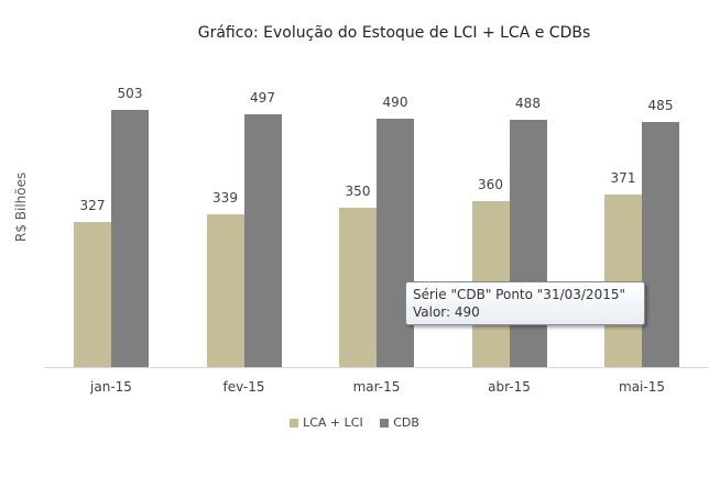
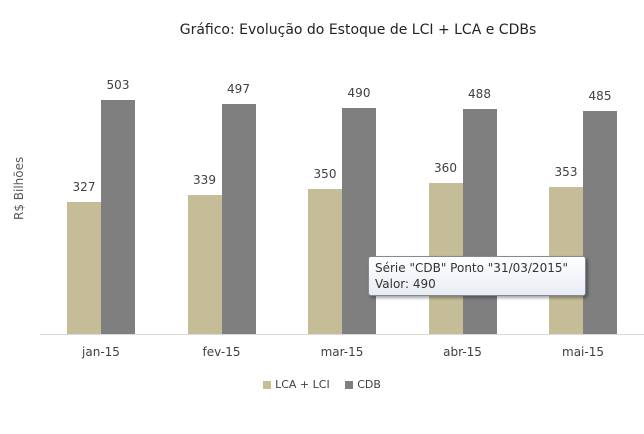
LCA + LCI/mai-15: 371 -> 353
